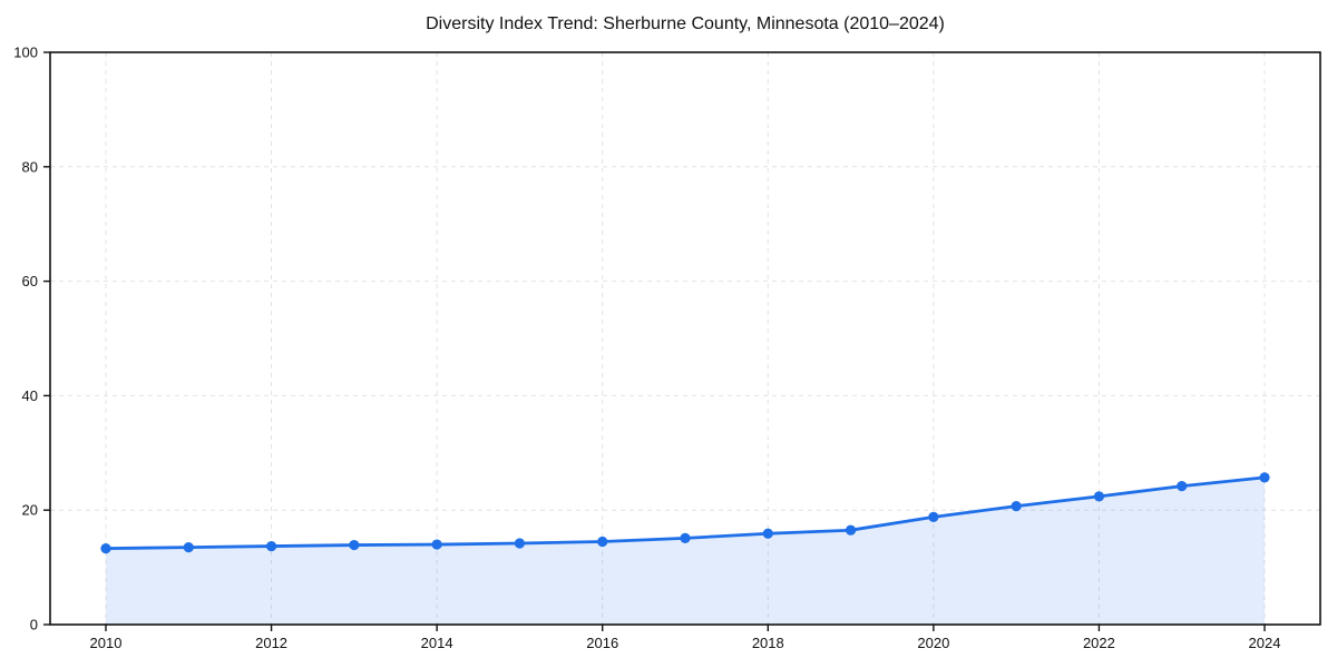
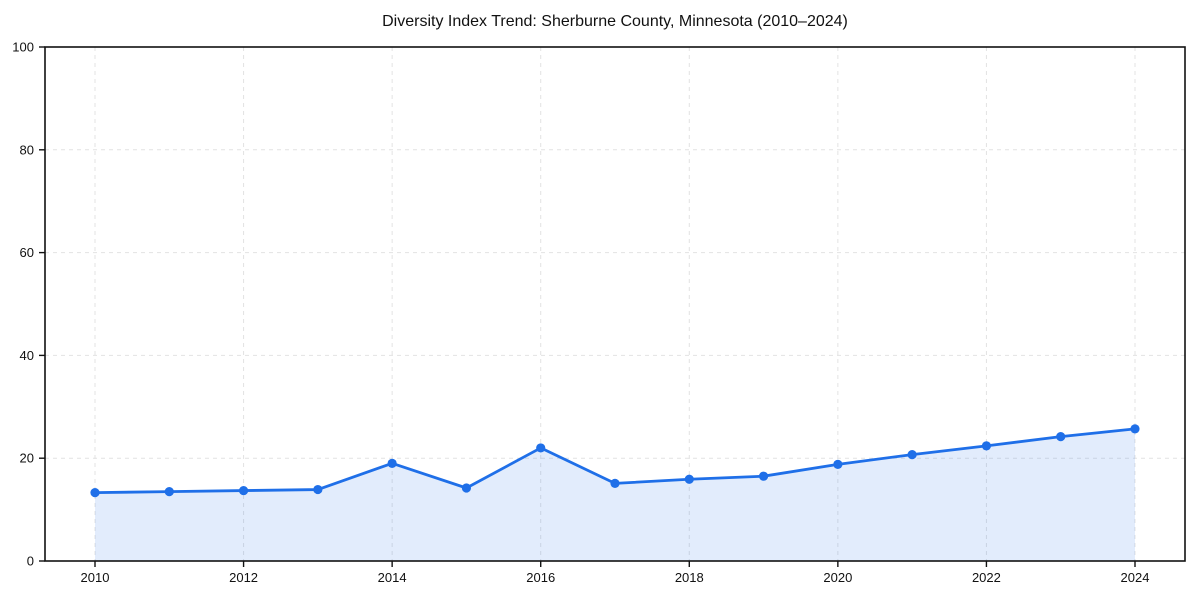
2014: 14 -> 19
2016: 14 -> 22
